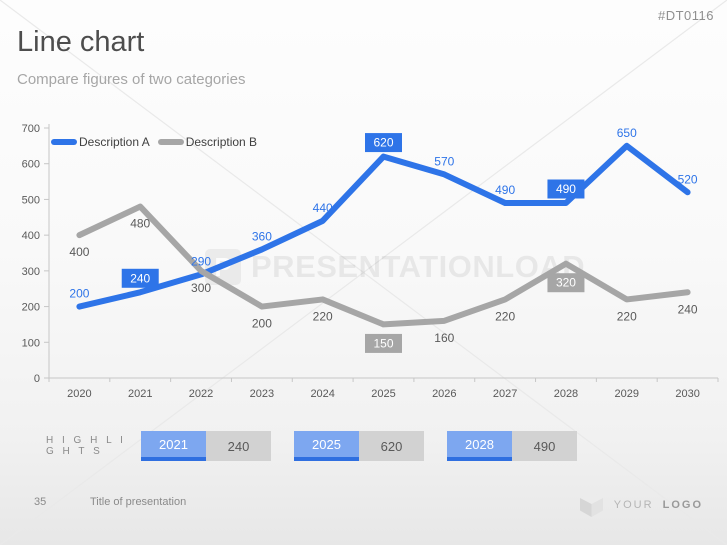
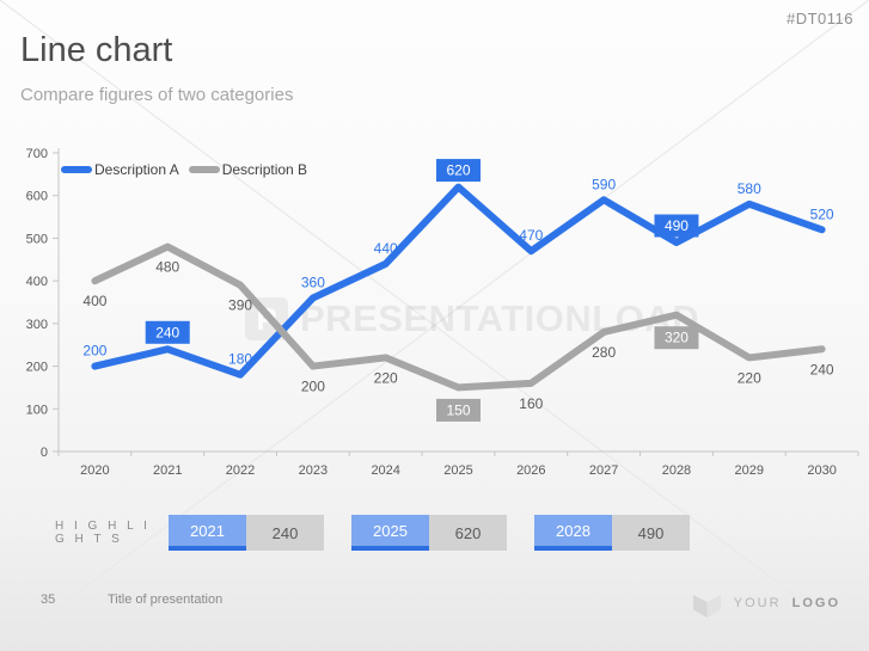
Description A/2022: 290 -> 180
Description B/2022: 300 -> 390
Description A/2026: 570 -> 470
Description A/2027: 490 -> 590
Description B/2027: 220 -> 280
Description A/2029: 650 -> 580
